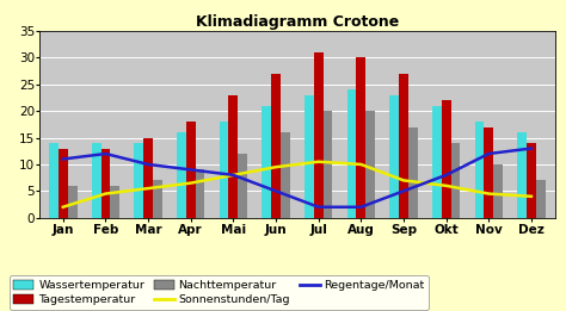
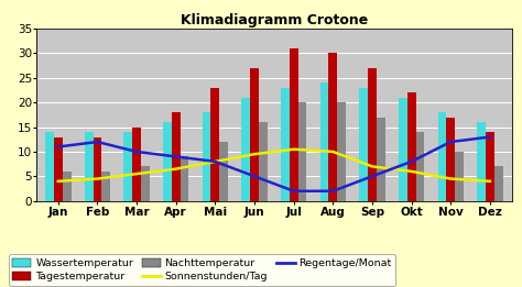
Sonnenstunden/Tag/Jan: 2.0 -> 4.0
